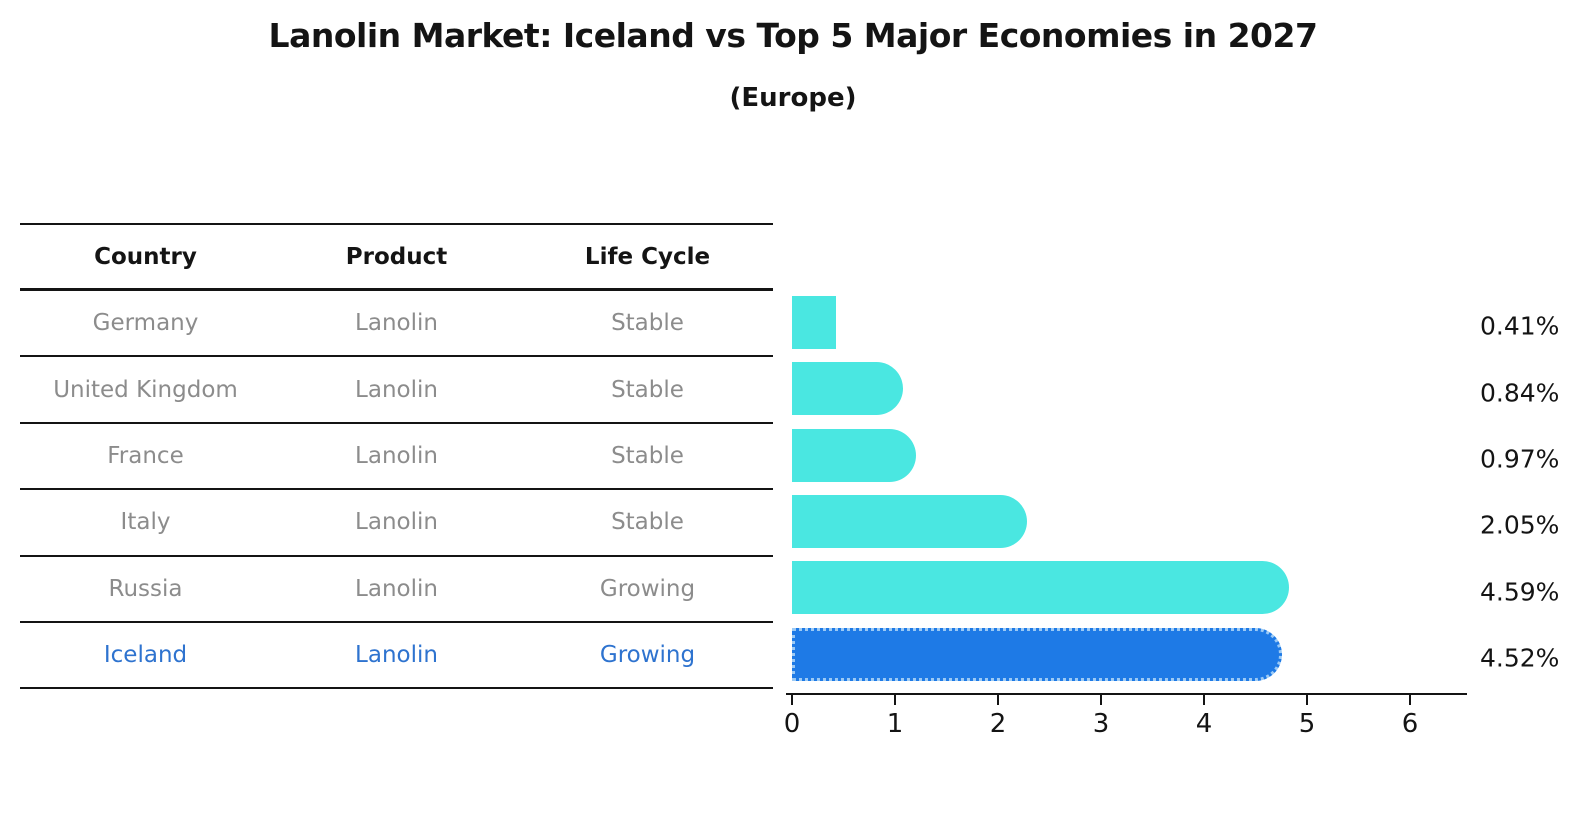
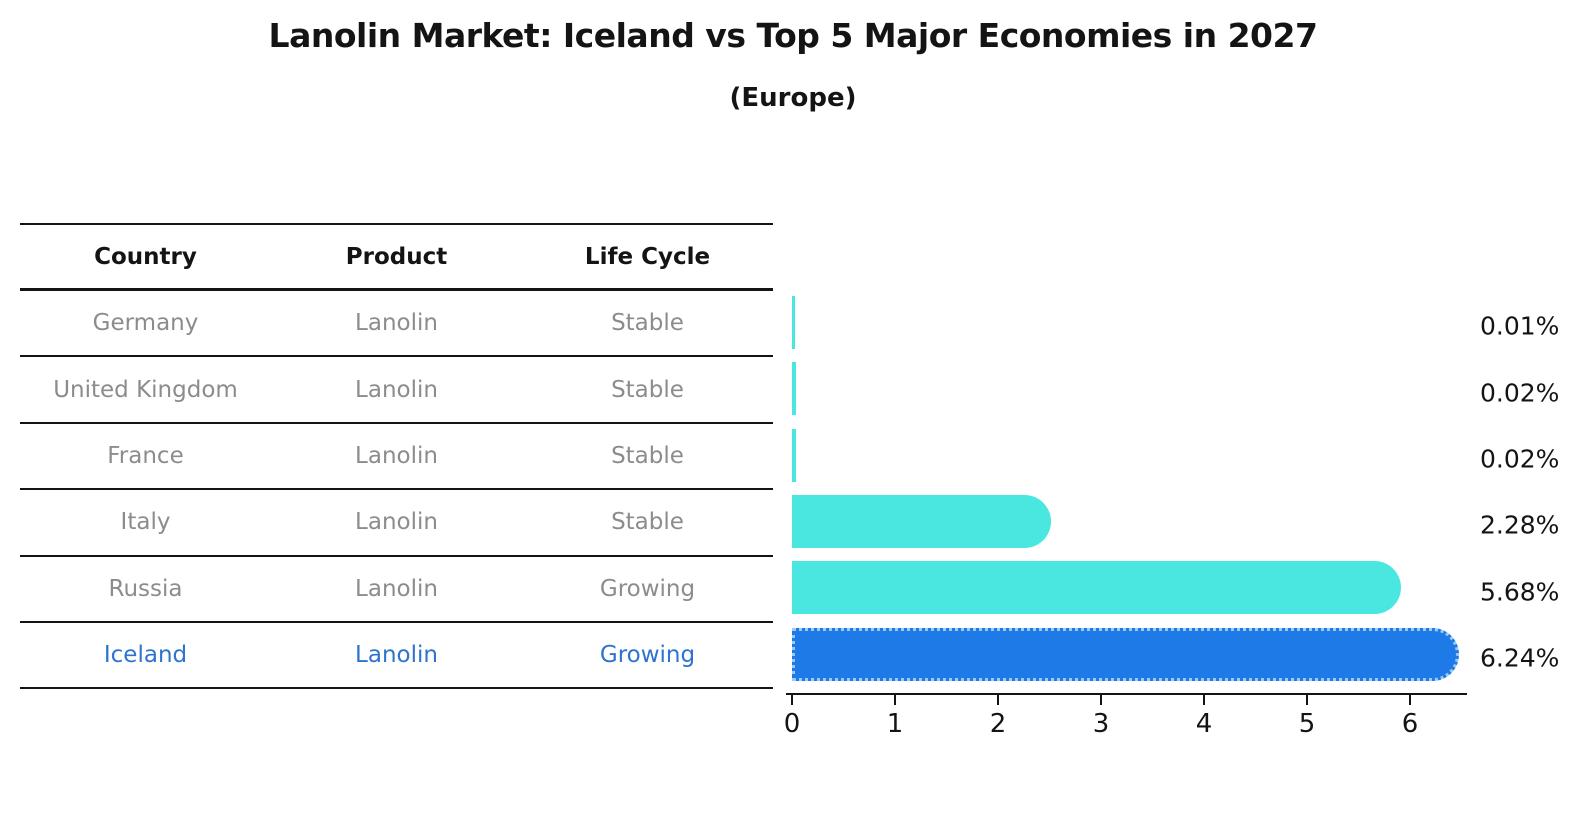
Germany: 0.41% -> 0.01%
United Kingdom: 0.84% -> 0.02%
France: 0.97% -> 0.02%
Italy: 2.05% -> 2.28%
Russia: 4.59% -> 5.68%
Iceland: 4.52% -> 6.24%
